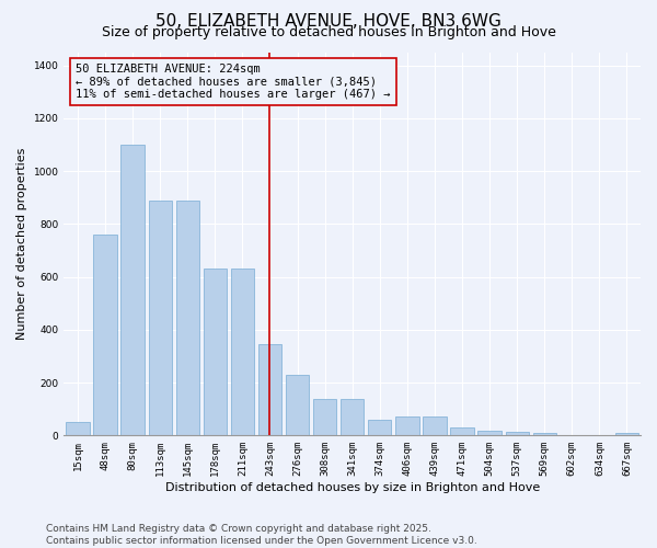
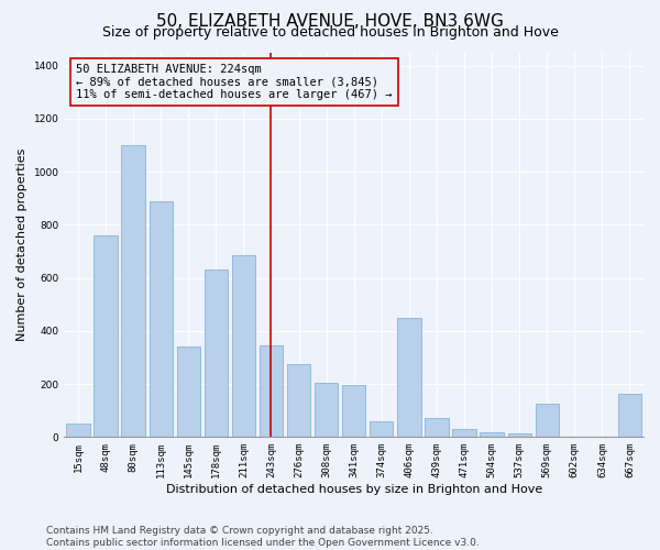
145sqm: 890 -> 340
211sqm: 630 -> 685
276sqm: 230 -> 275
308sqm: 140 -> 205
341sqm: 140 -> 195
406sqm: 70 -> 450
569sqm: 10 -> 125
667sqm: 8 -> 165
